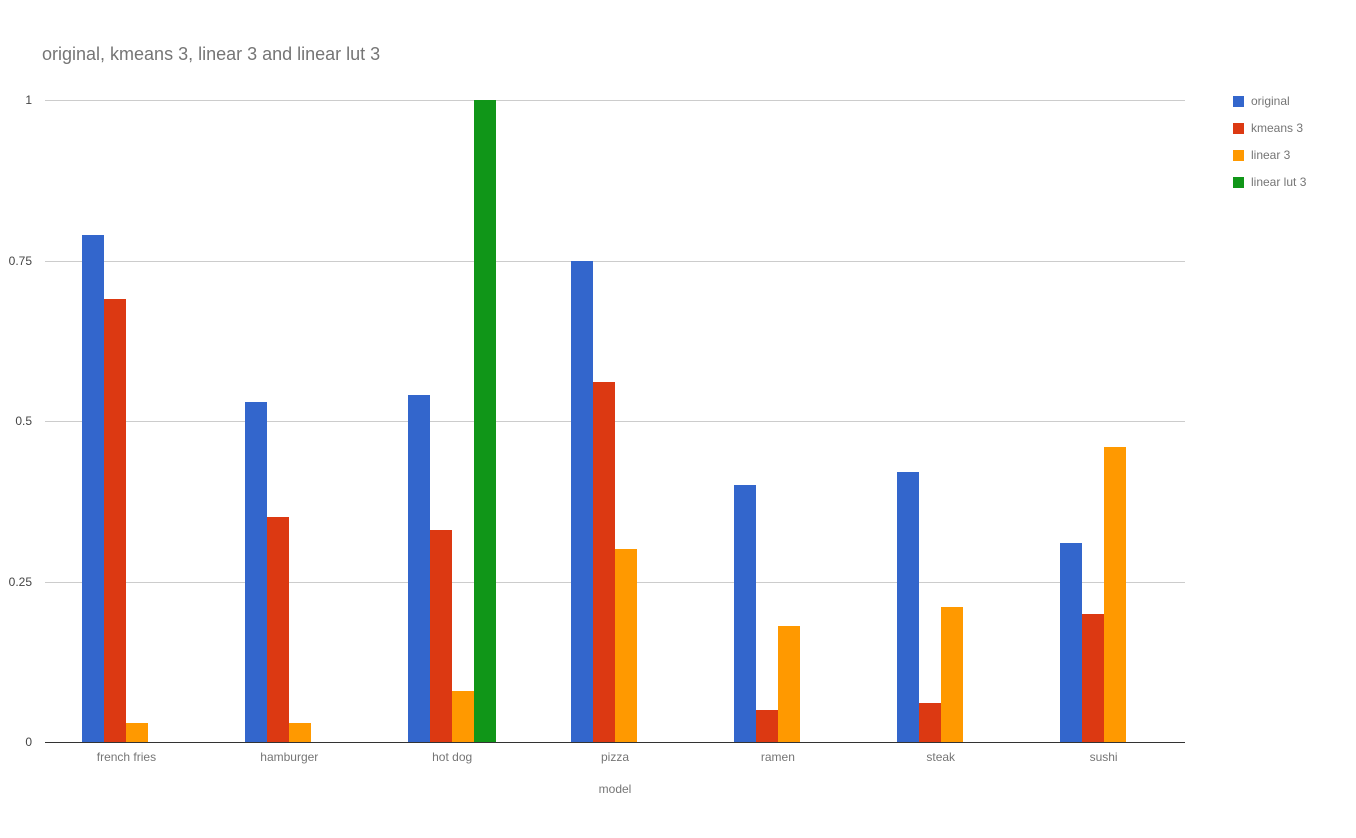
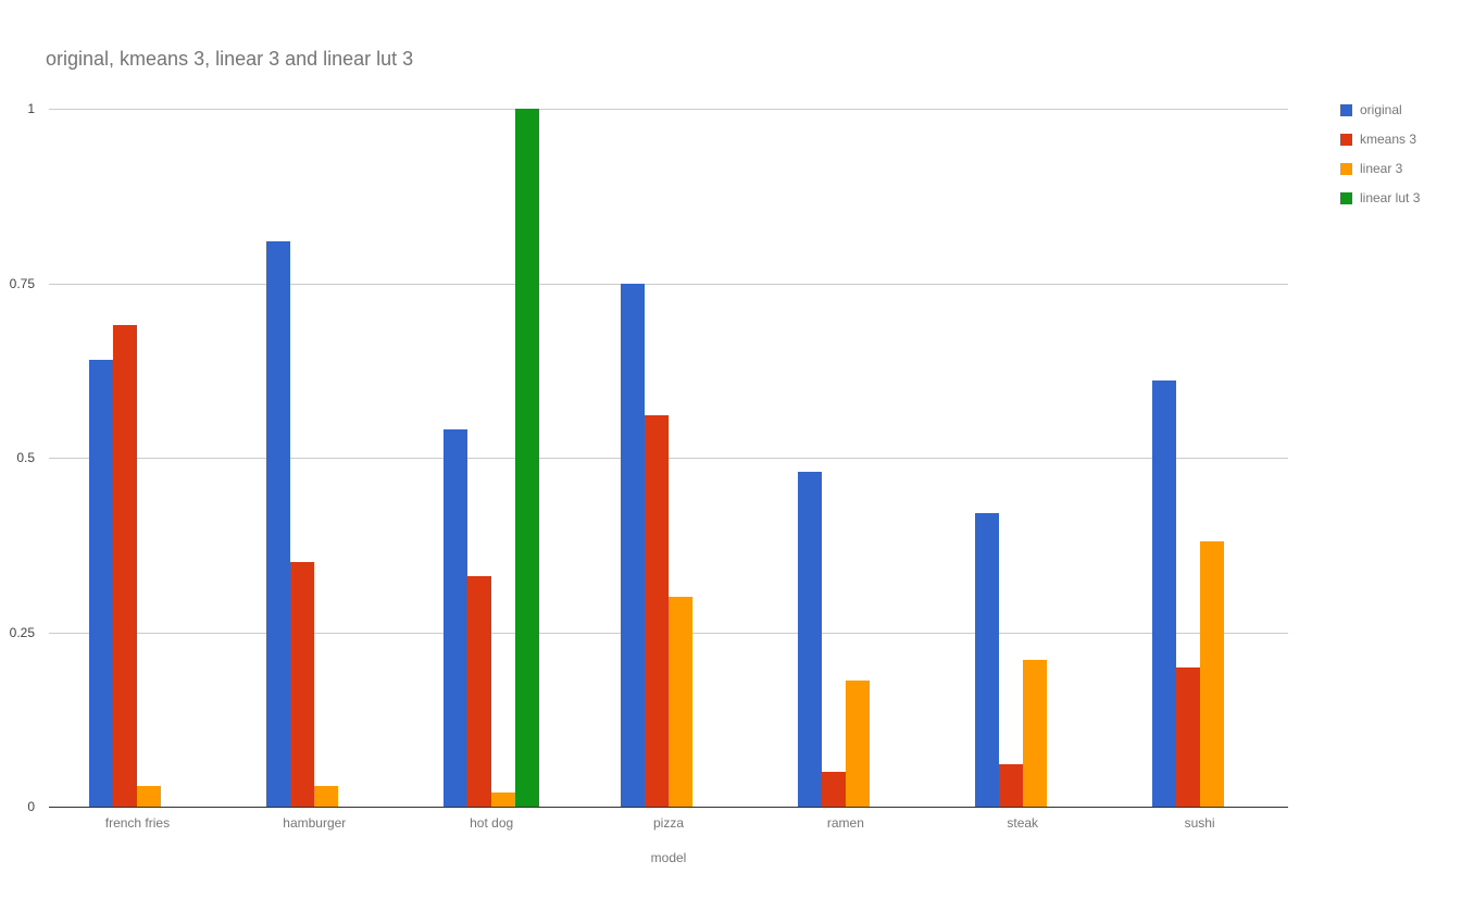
original/french fries: 0.79 -> 0.64
original/hamburger: 0.53 -> 0.81
linear 3/hot dog: 0.08 -> 0.02
original/ramen: 0.40 -> 0.48
original/sushi: 0.31 -> 0.61
linear 3/sushi: 0.46 -> 0.38
